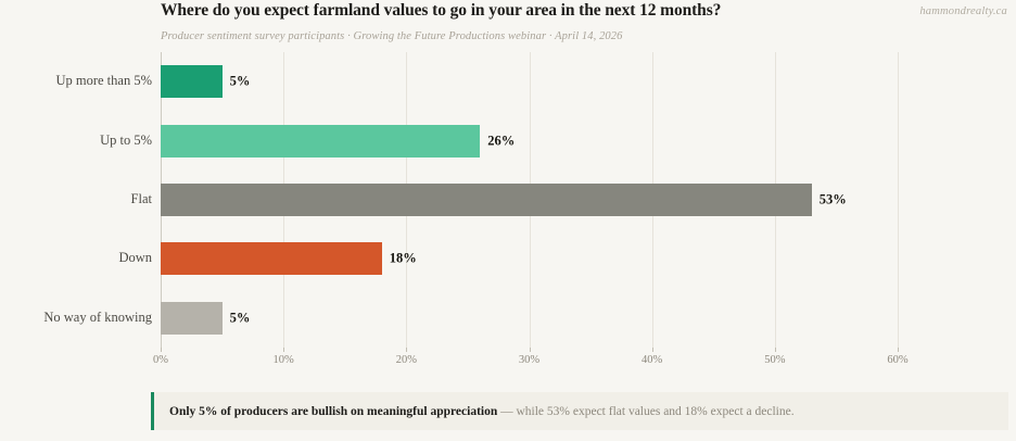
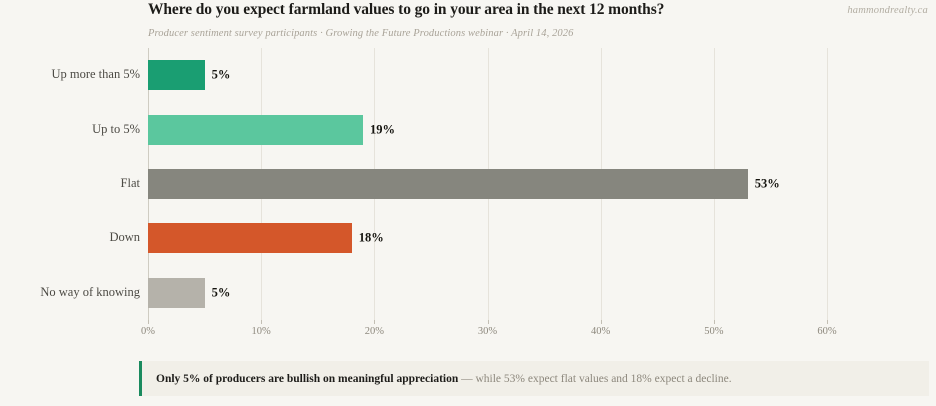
Up to 5%: 26% -> 19%
